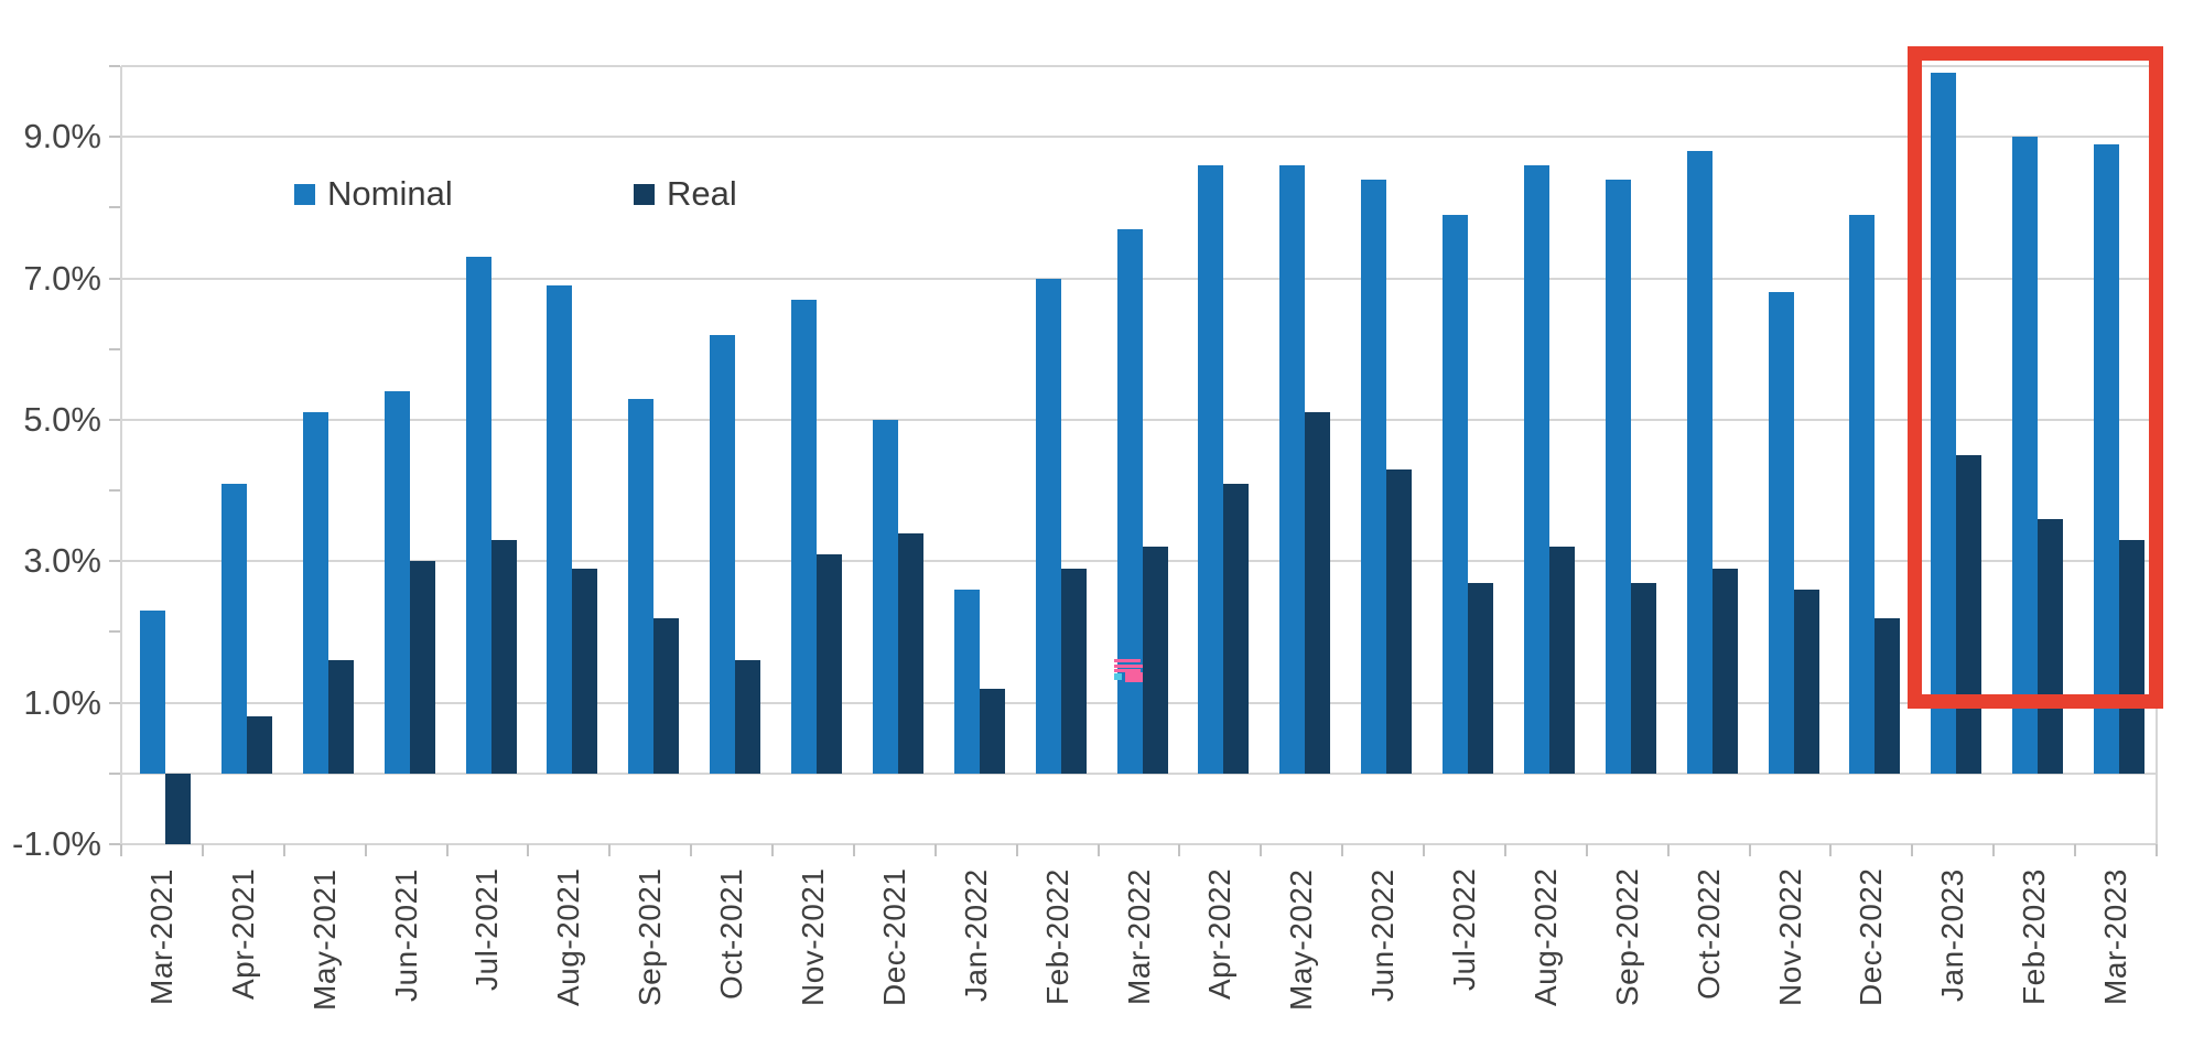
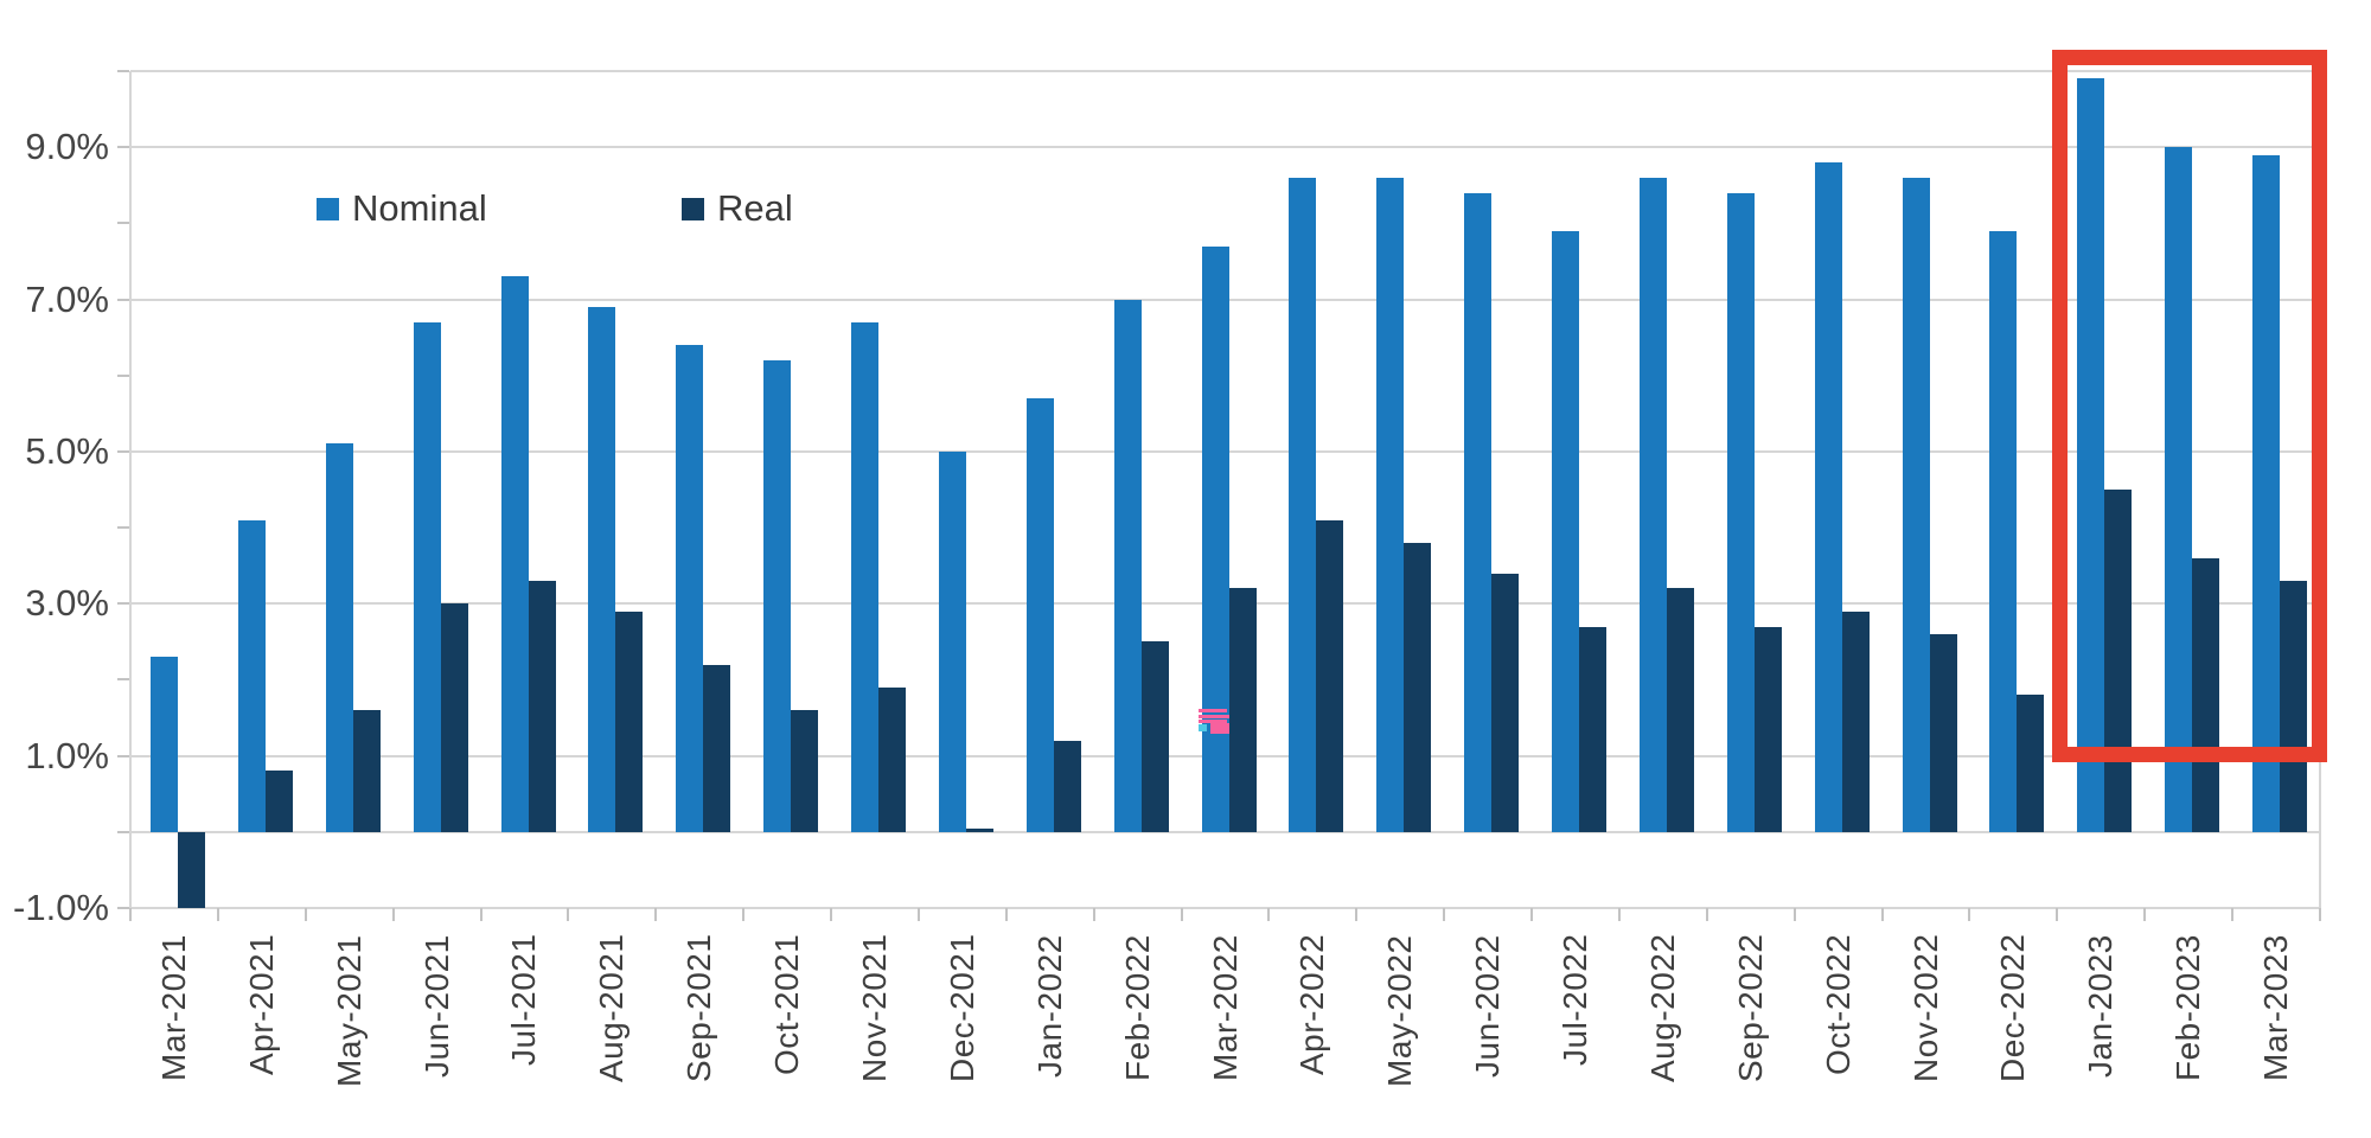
Nominal/Jun-2021: 5.4% -> 6.7%
Nominal/Sep-2021: 5.3% -> 6.4%
Real/Nov-2021: 3.1% -> 1.9%
Real/Dec-2021: 3.4% -> 0.1%
Nominal/Jan-2022: 2.6% -> 5.7%
Real/Feb-2022: 2.9% -> 2.5%
Real/May-2022: 5.1% -> 3.8%
Real/Jun-2022: 4.3% -> 3.4%
Nominal/Nov-2022: 6.8% -> 8.6%
Real/Dec-2022: 2.2% -> 1.8%
